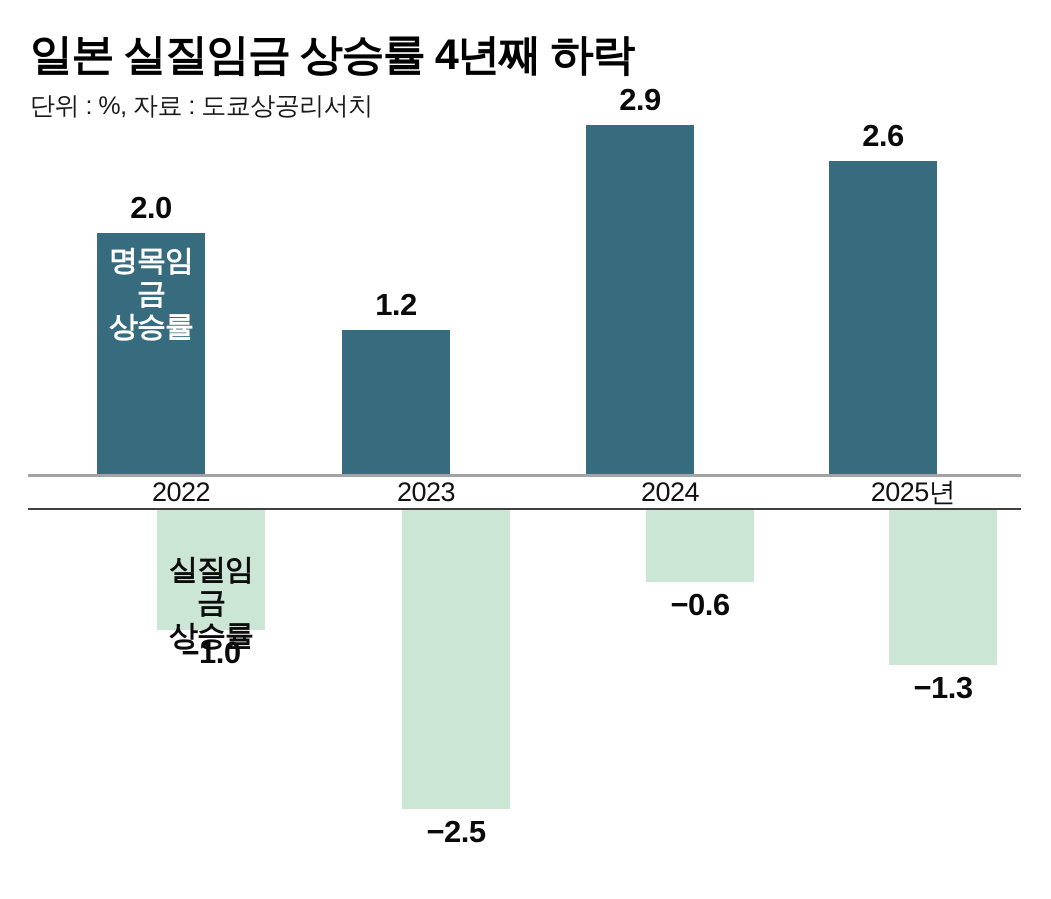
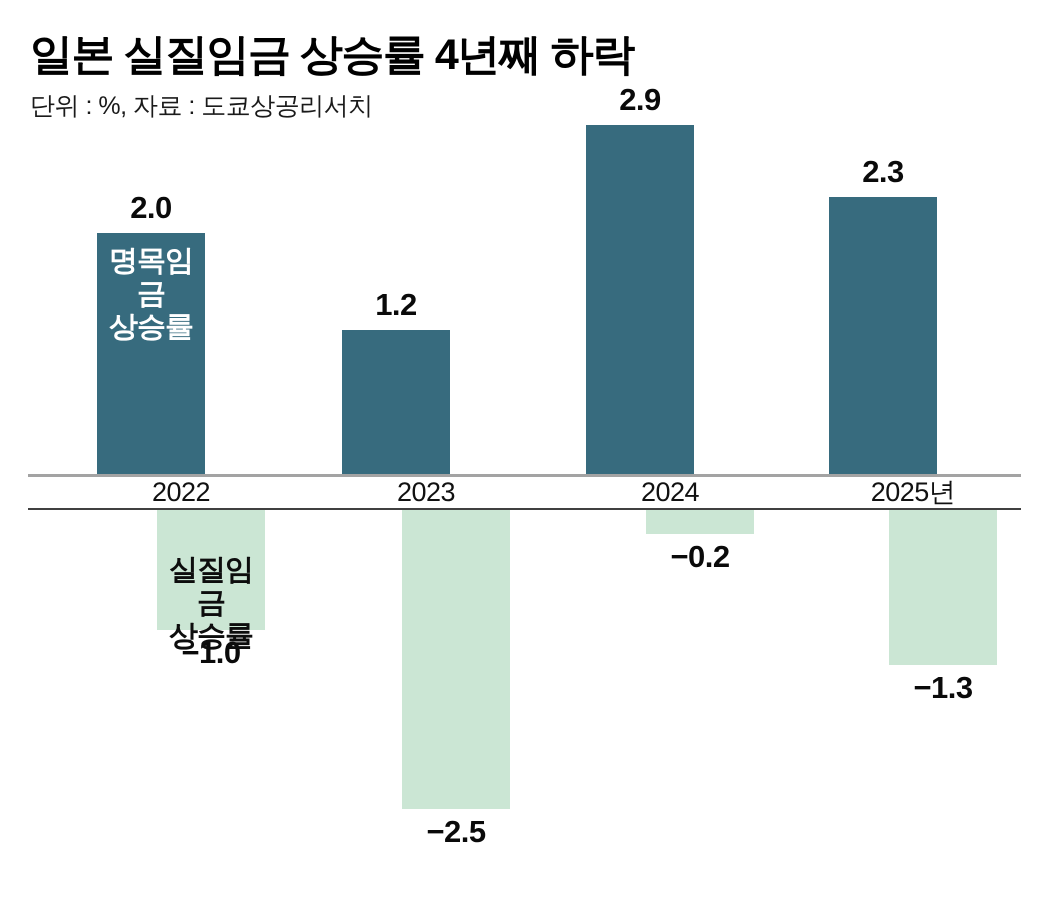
실질임금 상승률/2024: −0.6 -> −0.2
명목임금 상승률/2025년: 2.6 -> 2.3
